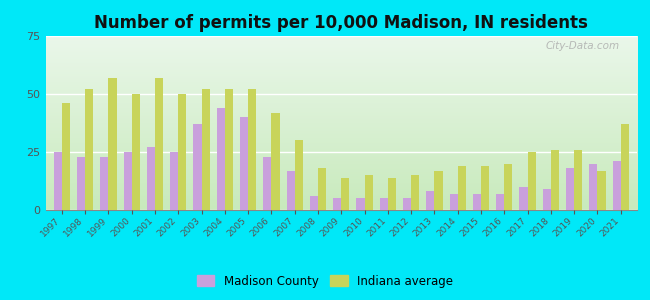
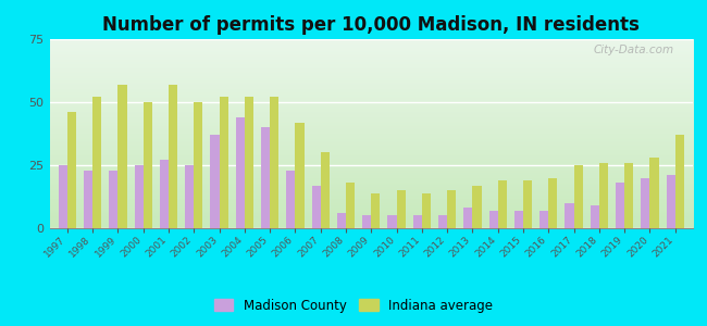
Indiana average/2020: 17 -> 28
